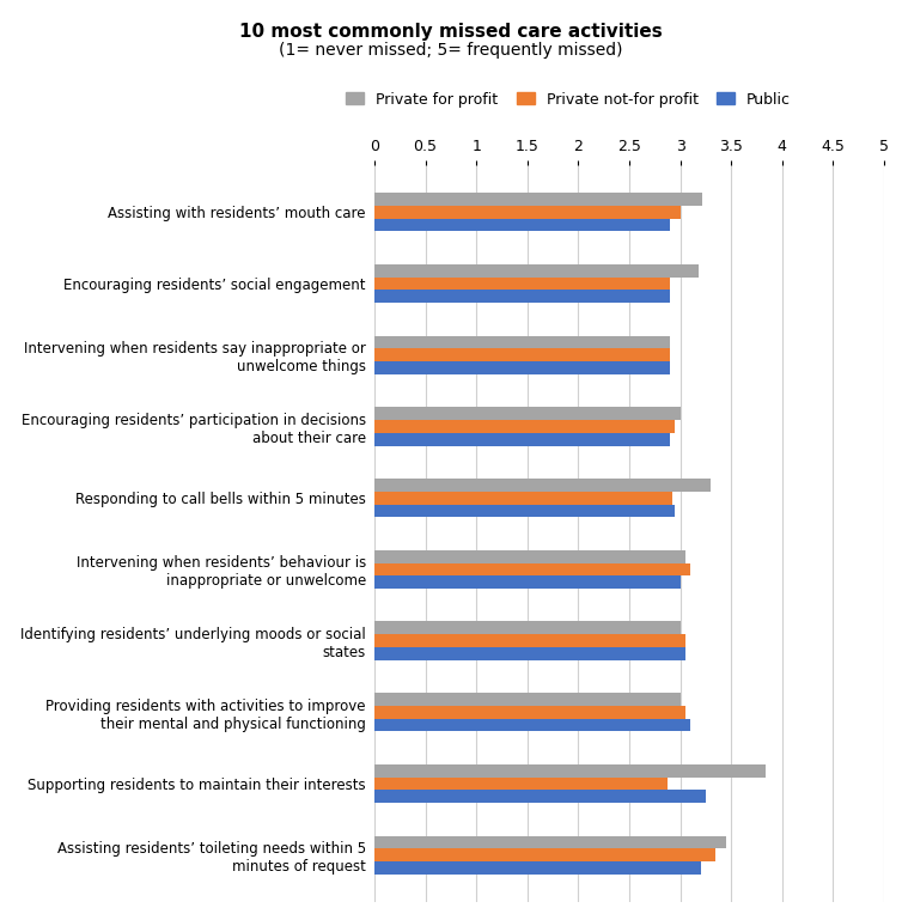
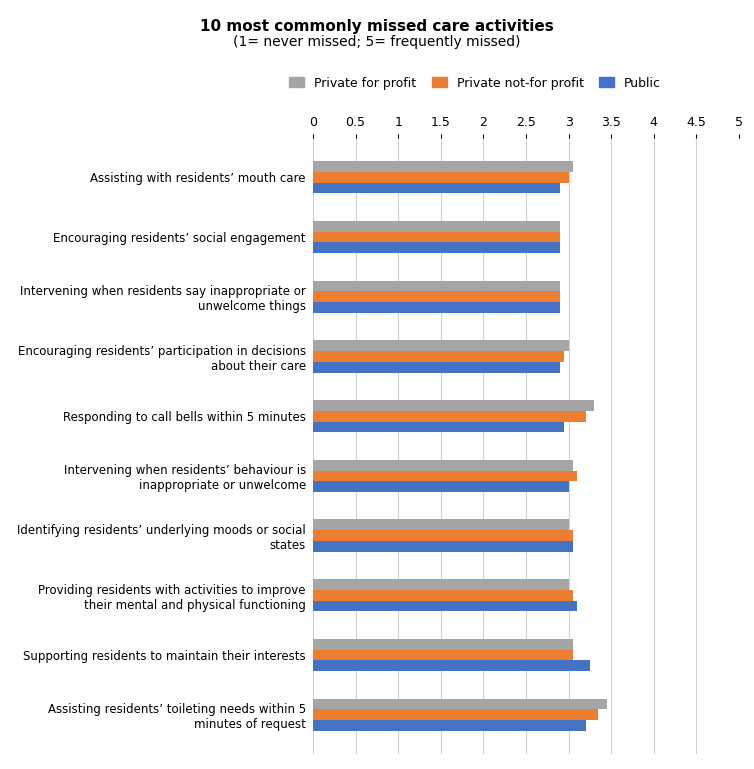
Private for profit/Assisting with residents’ mouth care: 3.22 -> 3.05
Private for profit/Encouraging residents’ social engagement: 3.18 -> 2.90
Private not-for profit/Responding to call bells within 5 minutes: 2.92 -> 3.20
Private for profit/Supporting residents to maintain their interests: 3.84 -> 3.05
Private not-for profit/Supporting residents to maintain their interests: 2.88 -> 3.05
